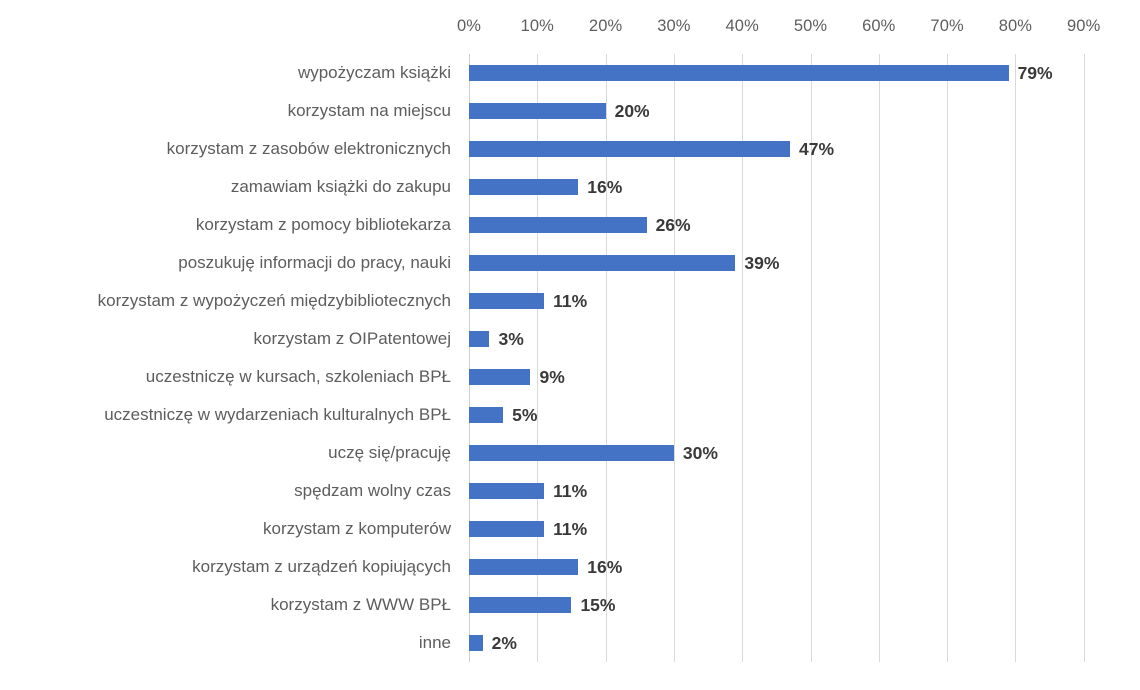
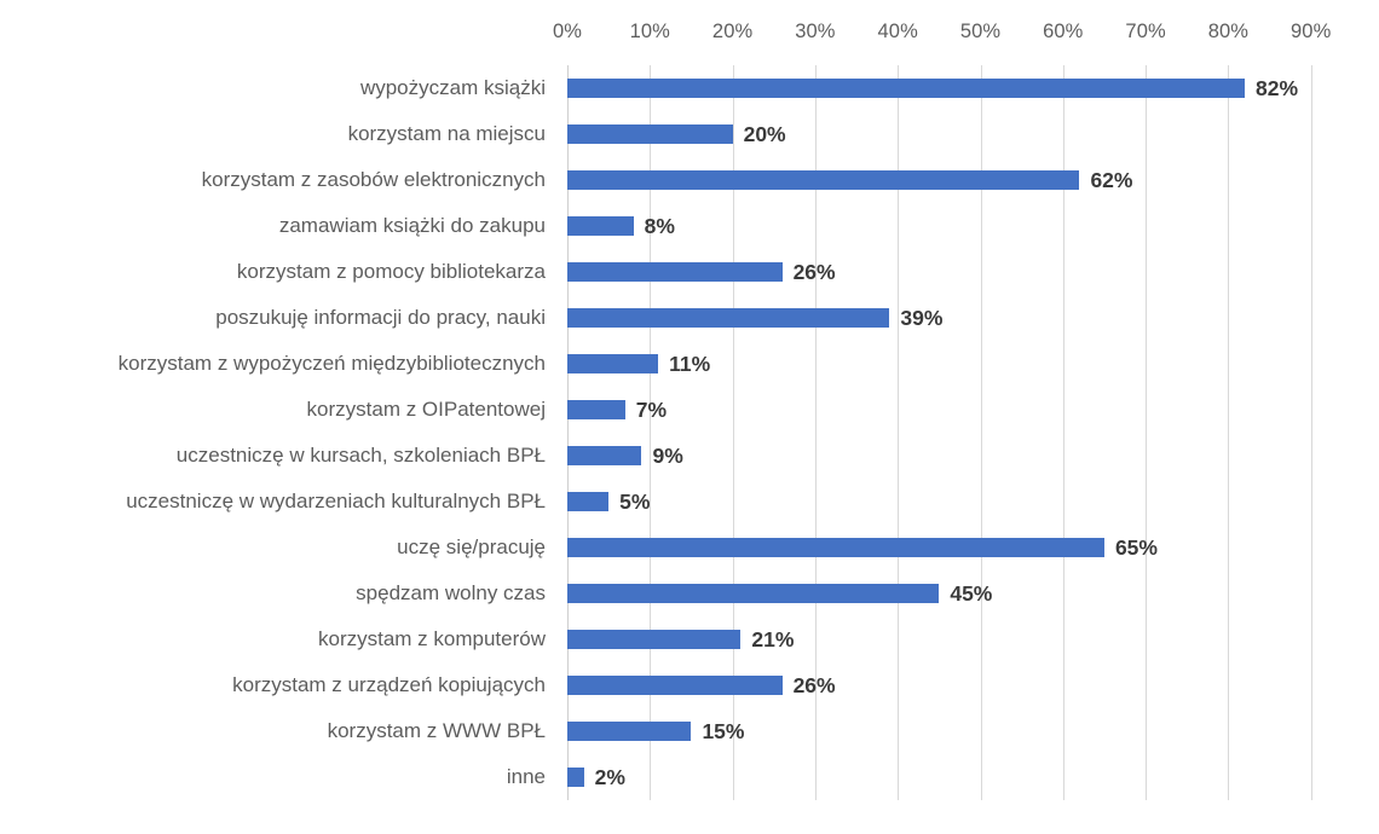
wypożyczam książki: 79% -> 82%
korzystam z zasobów elektronicznych: 47% -> 62%
zamawiam książki do zakupu: 16% -> 8%
korzystam z OIPatentowej: 3% -> 7%
uczę się/pracuję: 30% -> 65%
spędzam wolny czas: 11% -> 45%
korzystam z komputerów: 11% -> 21%
korzystam z urządzeń kopiujących: 16% -> 26%
